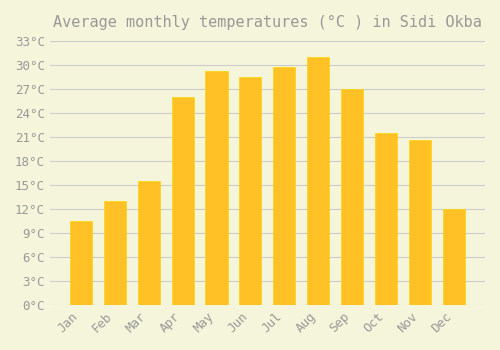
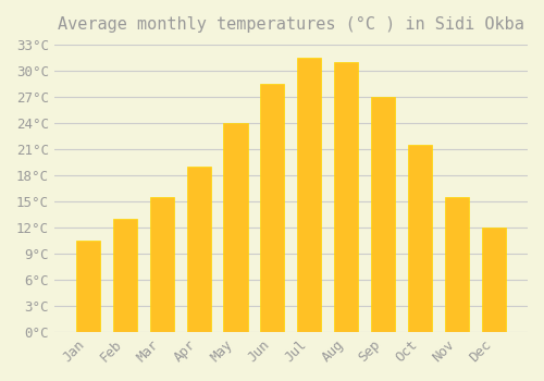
Apr: 26.0°C -> 19.0°C
May: 29.2°C -> 24.0°C
Jul: 29.8°C -> 31.5°C
Nov: 20.6°C -> 15.5°C
